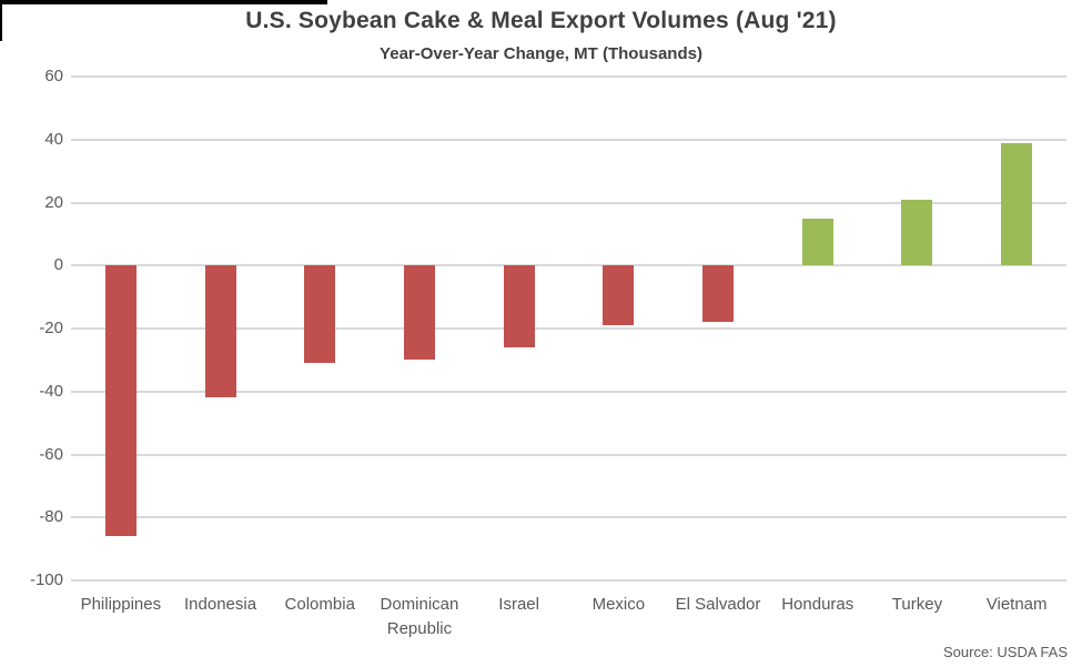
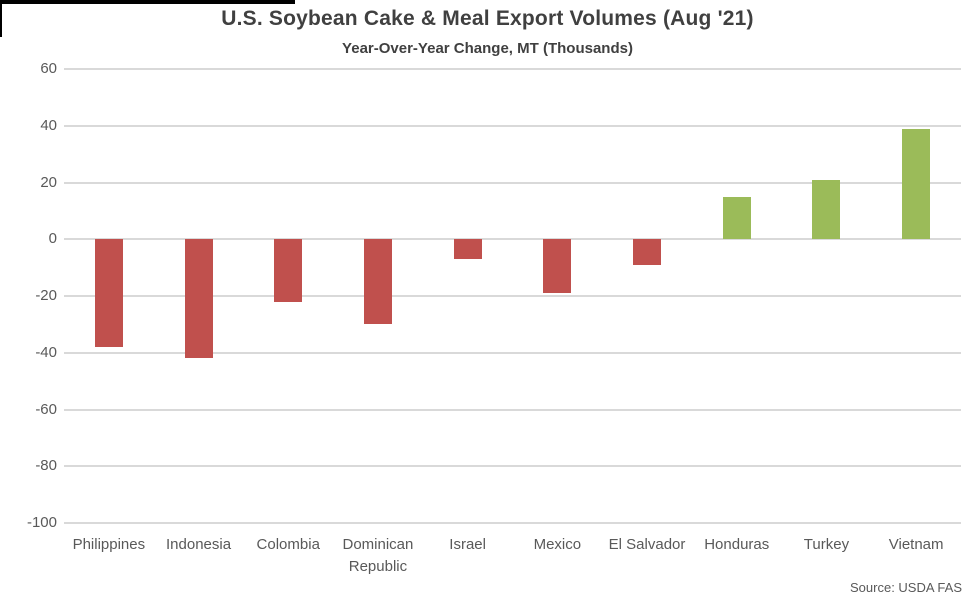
Philippines: -86 -> -38
Colombia: -31 -> -22
Israel: -26 -> -7
El Salvador: -18 -> -9
